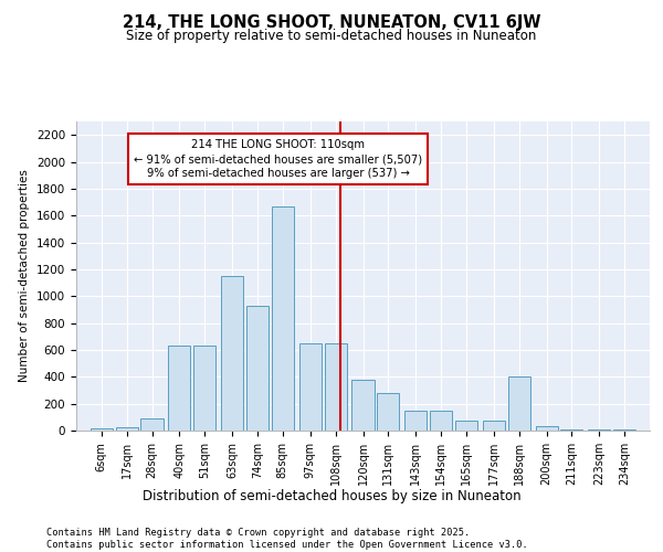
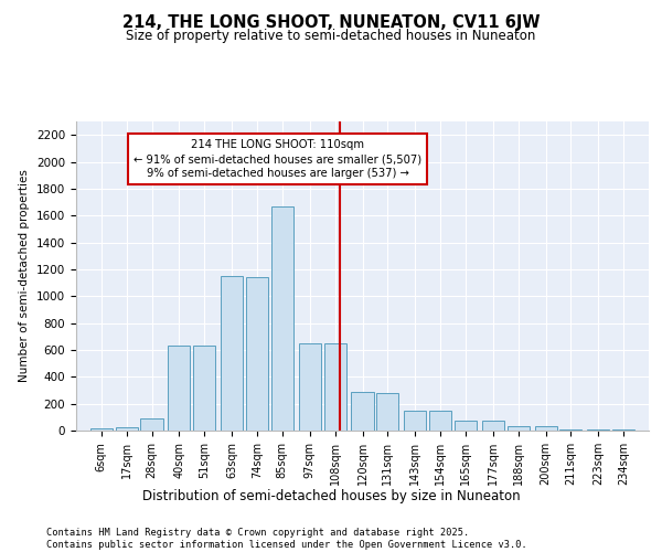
74sqm: 930 -> 1140
120sqm: 380 -> 290
188sqm: 400 -> 30
